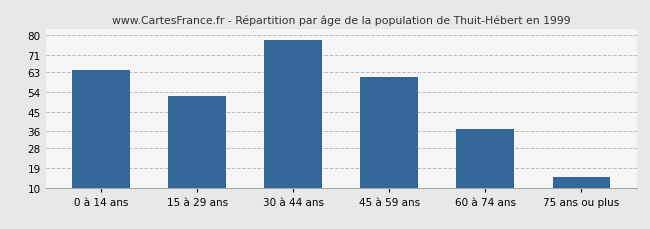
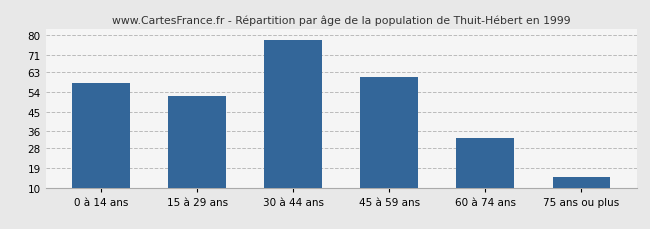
0 à 14 ans: 64 -> 58
60 à 74 ans: 37 -> 33
